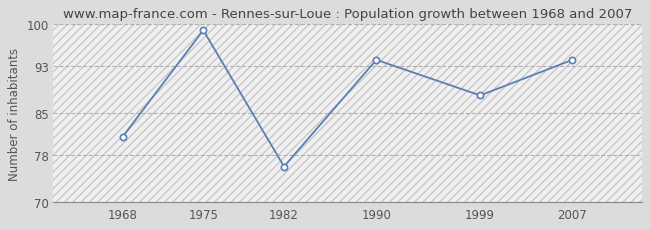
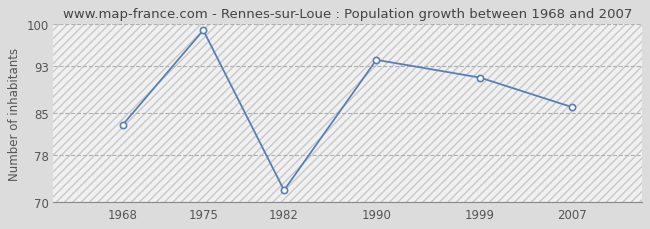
1968: 81 -> 83
1982: 76 -> 72
1999: 88 -> 91
2007: 94 -> 86
